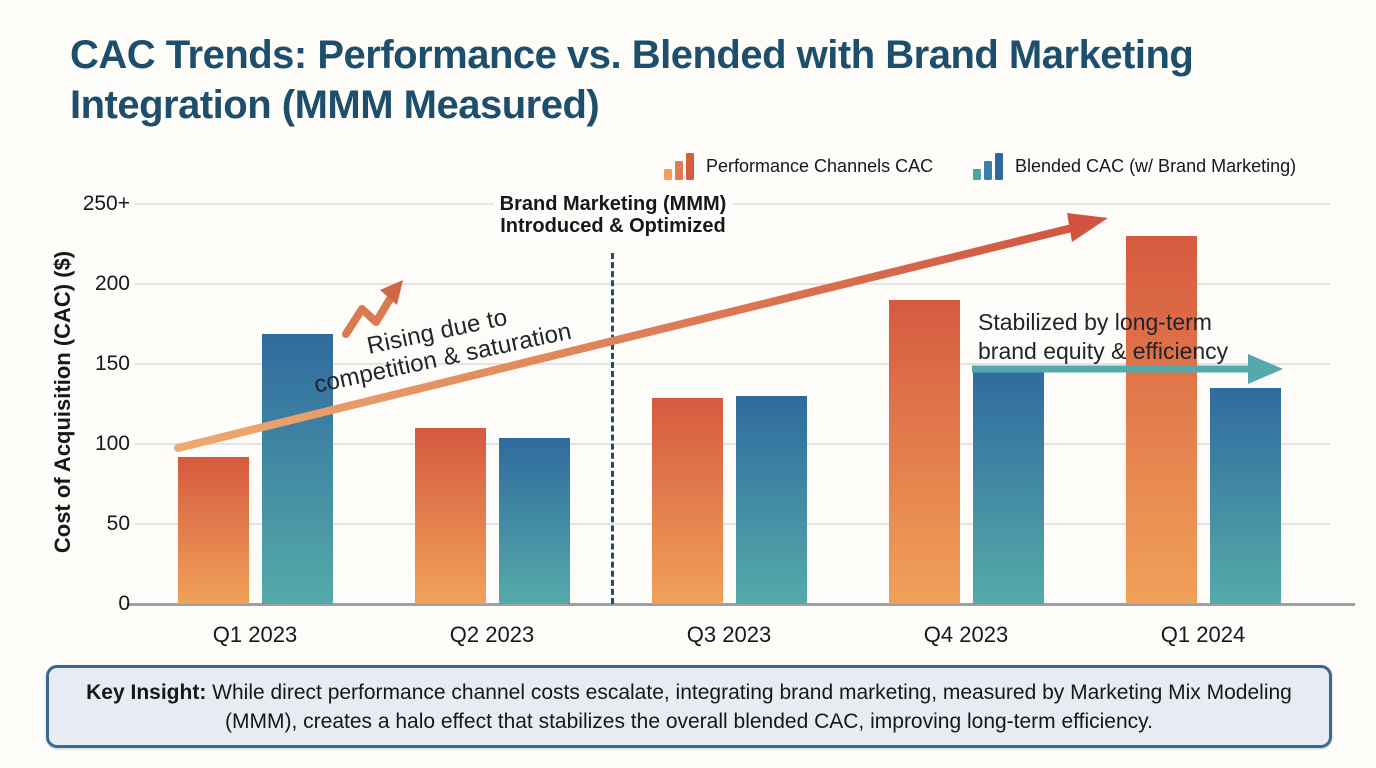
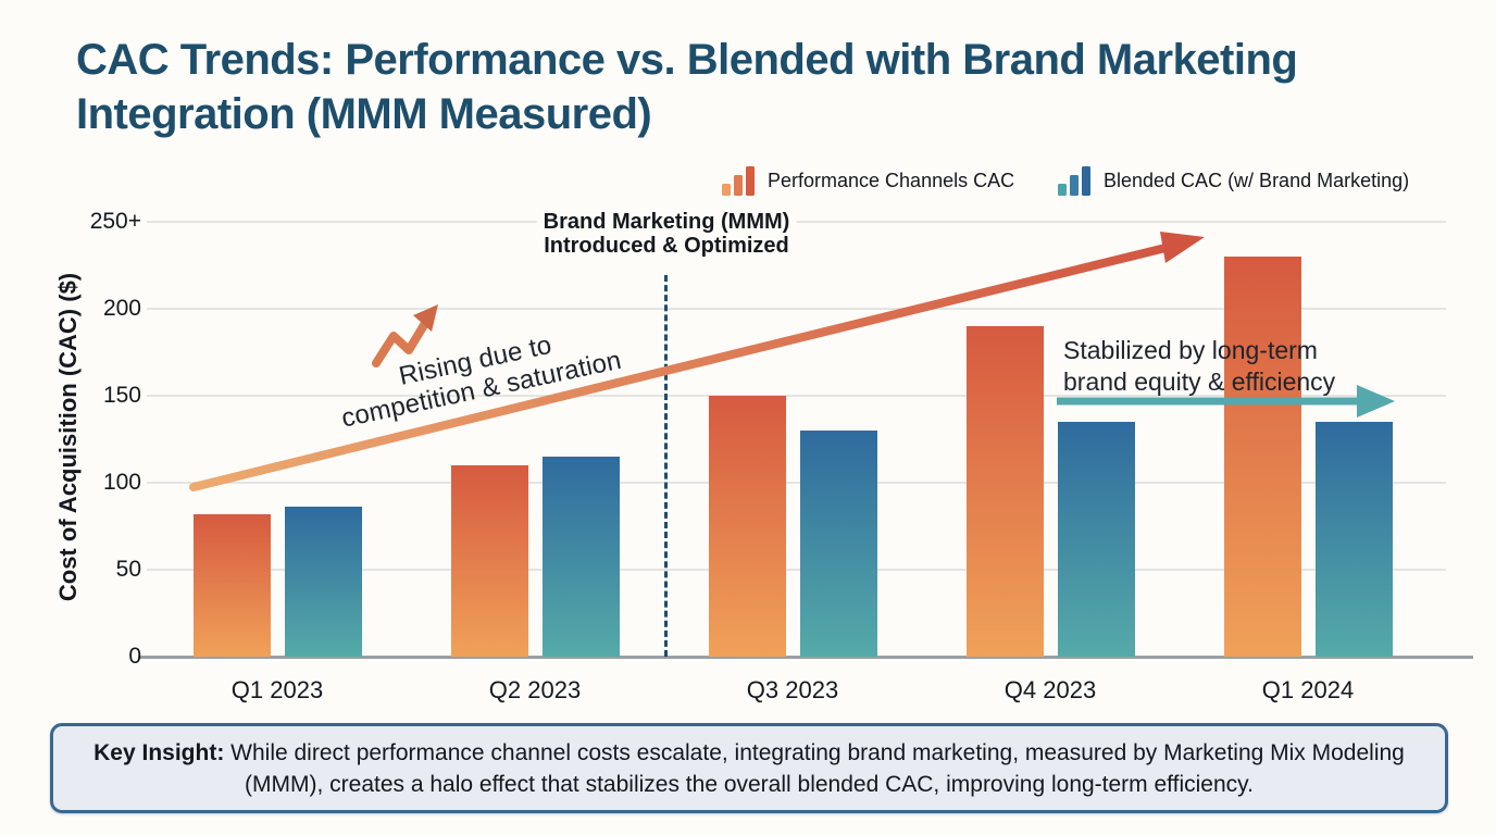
Performance Channels CAC/Q1 2023: 92 -> 82
Blended CAC (w/ Brand Marketing)/Q1 2023: 169 -> 86
Blended CAC (w/ Brand Marketing)/Q2 2023: 104 -> 115
Performance Channels CAC/Q3 2023: 129 -> 150
Blended CAC (w/ Brand Marketing)/Q4 2023: 145 -> 135
